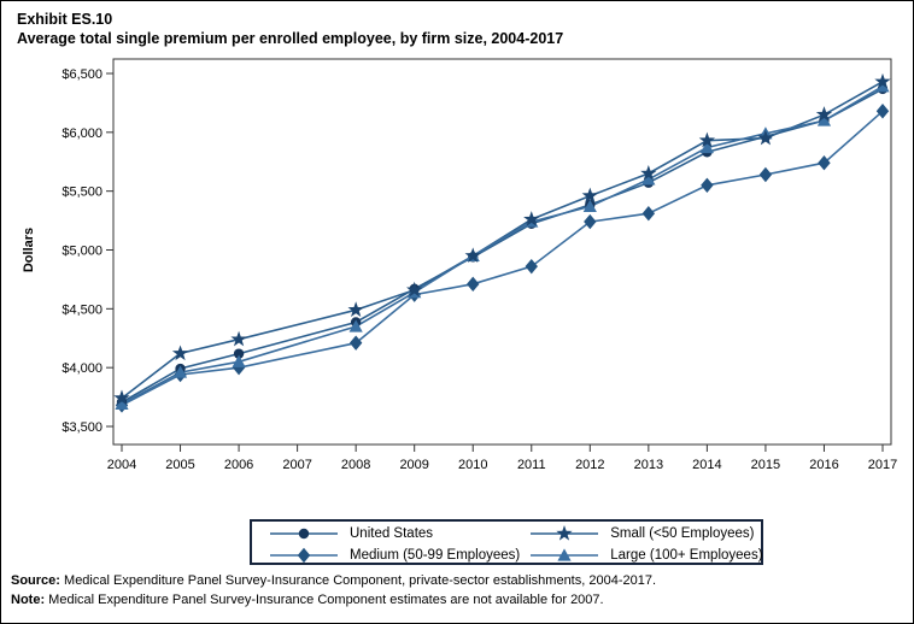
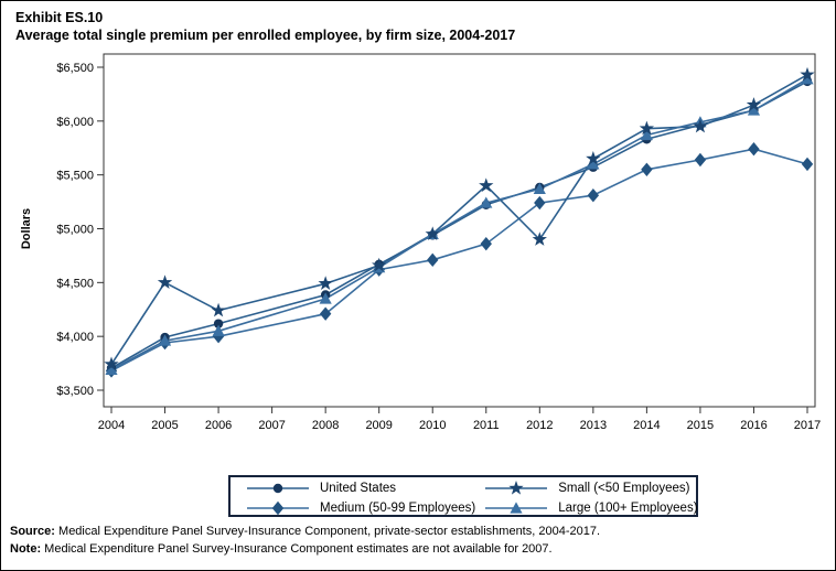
Small (<50 Employees)/2005: $4100 -> $4500
Small (<50 Employees)/2011: $5300 -> $5400
Small (<50 Employees)/2012: $5500 -> $4900
Medium (50-99 Employees)/2017: $6200 -> $5600
